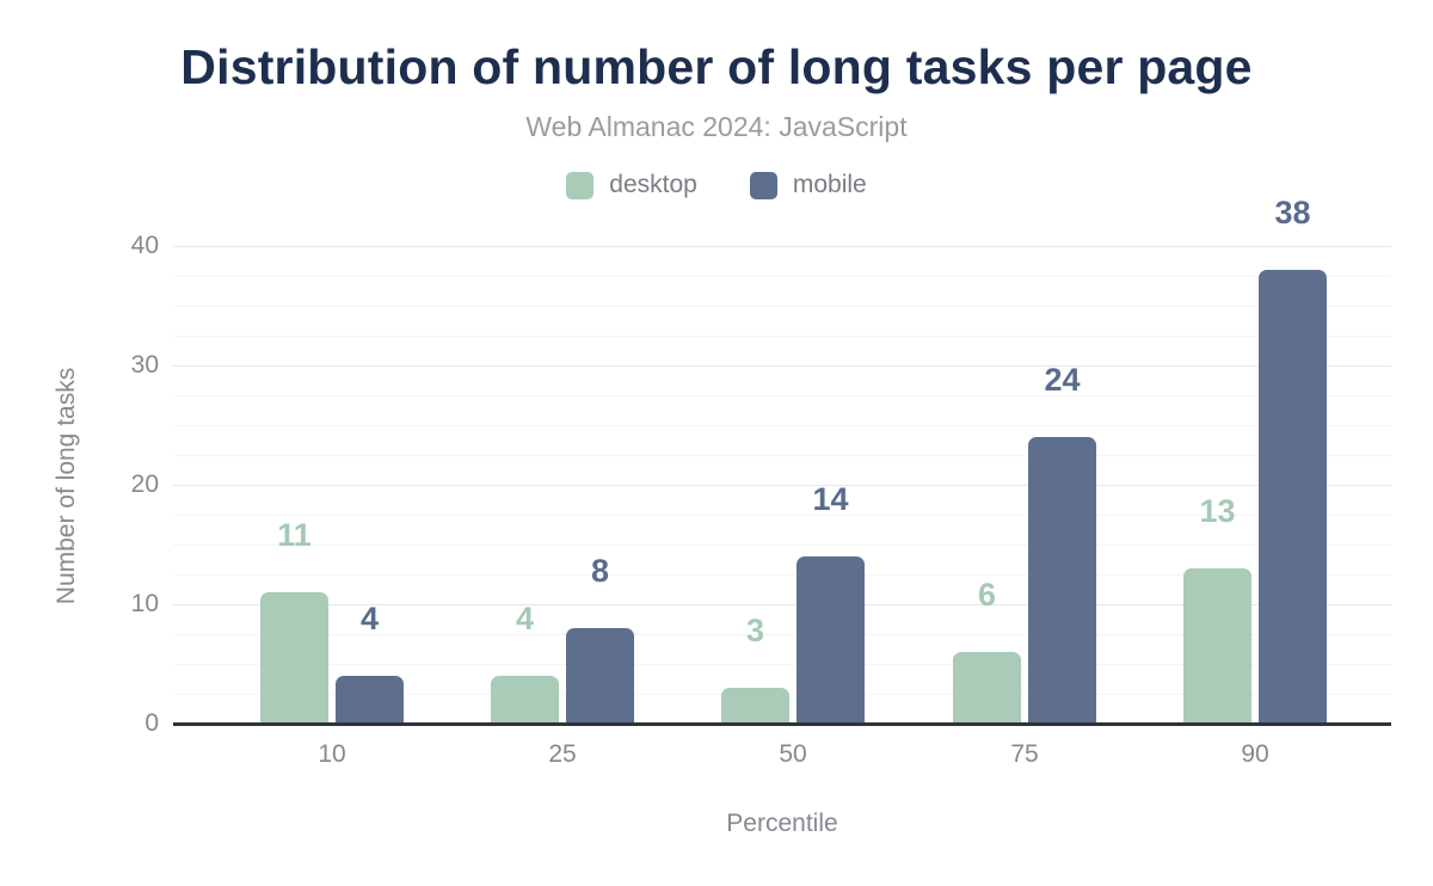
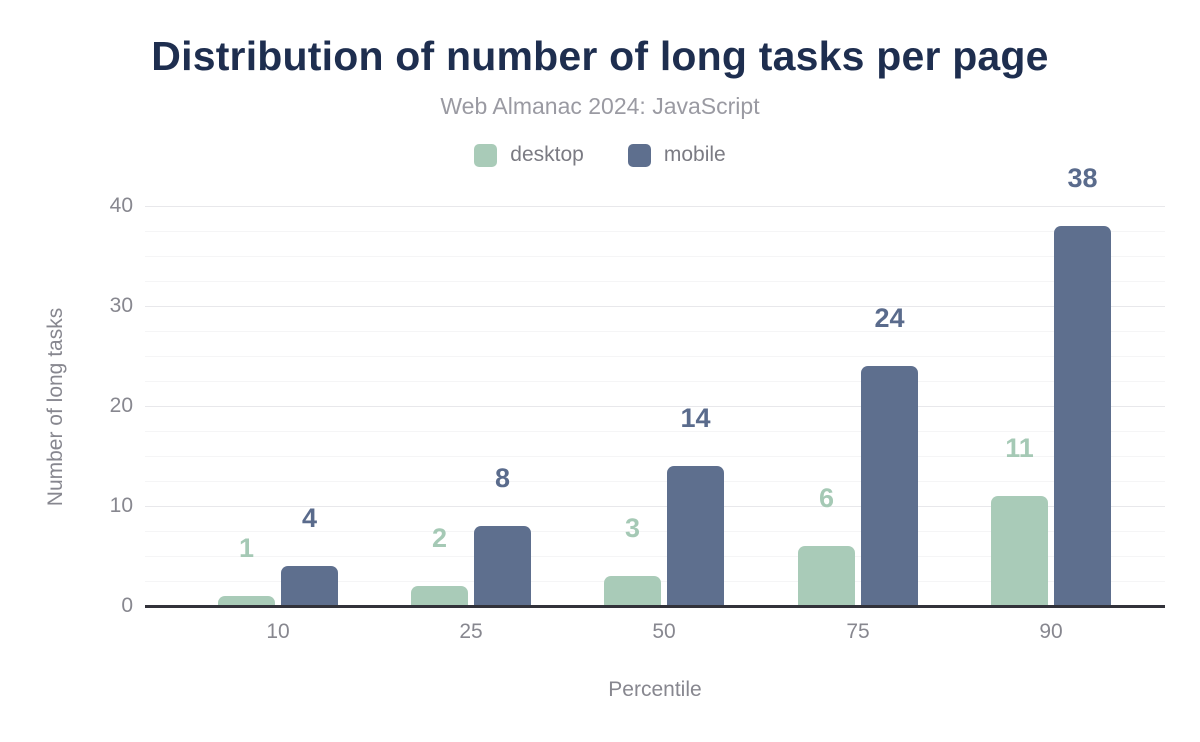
desktop/10: 11 -> 1
desktop/25: 4 -> 2
desktop/90: 13 -> 11
